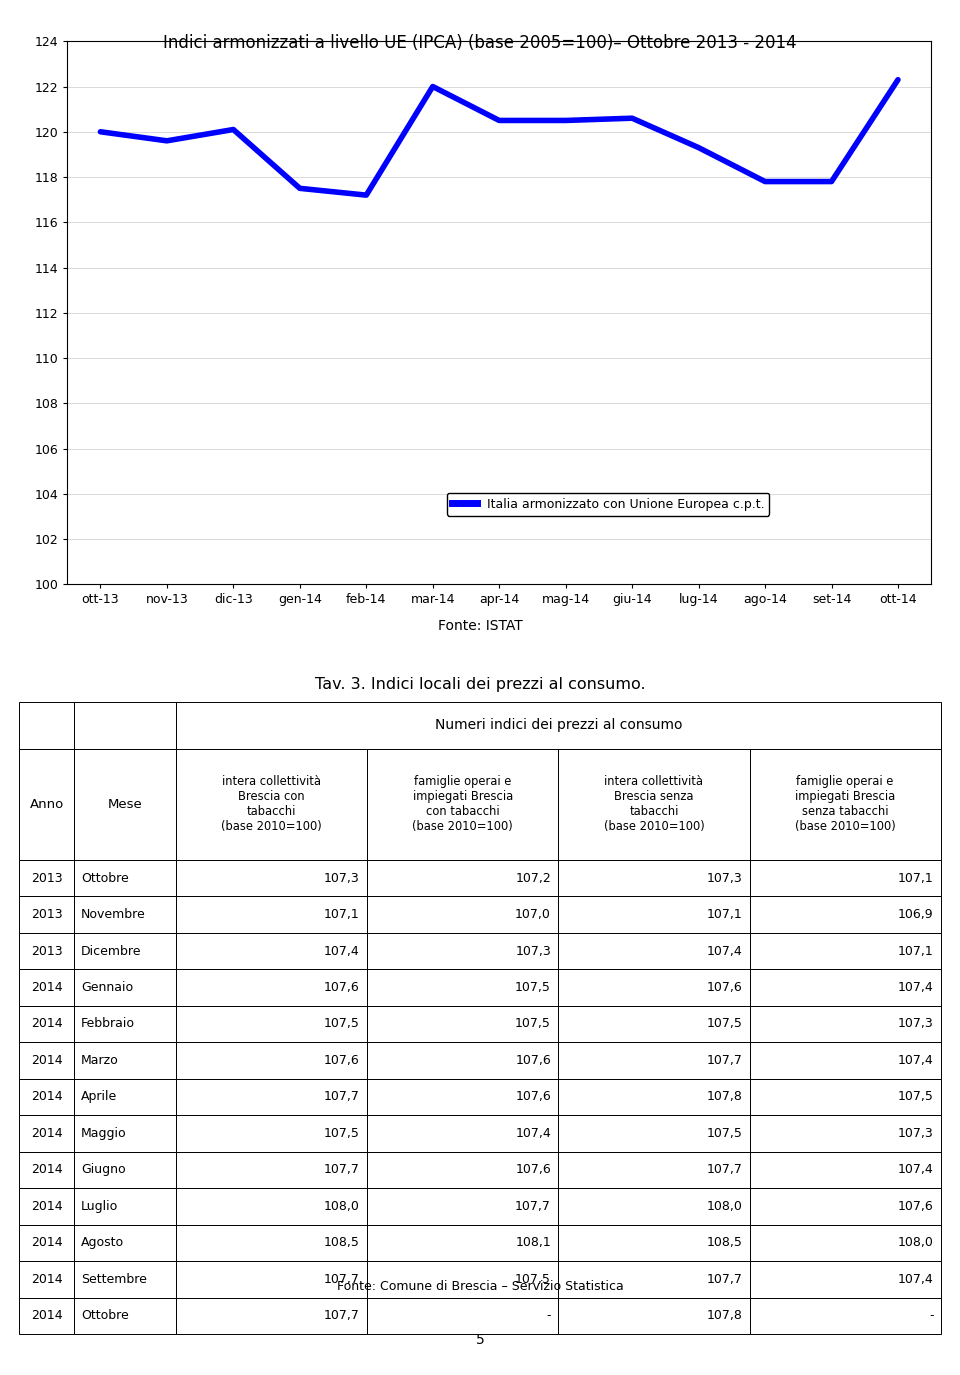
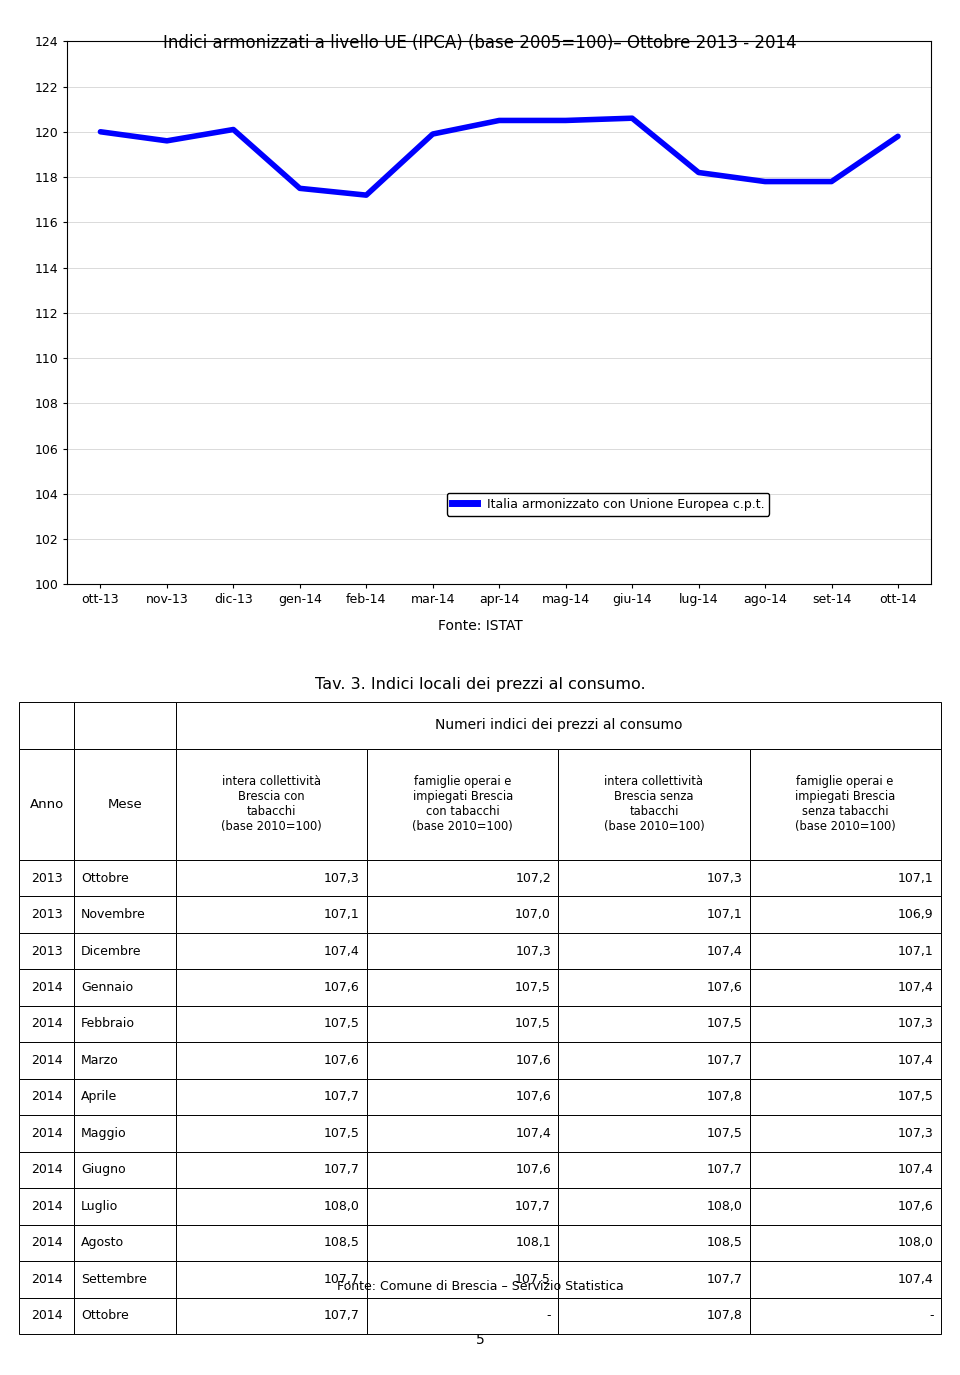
mar-14: 122.0 -> 119.9
lug-14: 119.3 -> 118.2
ott-14: 122.3 -> 119.8
